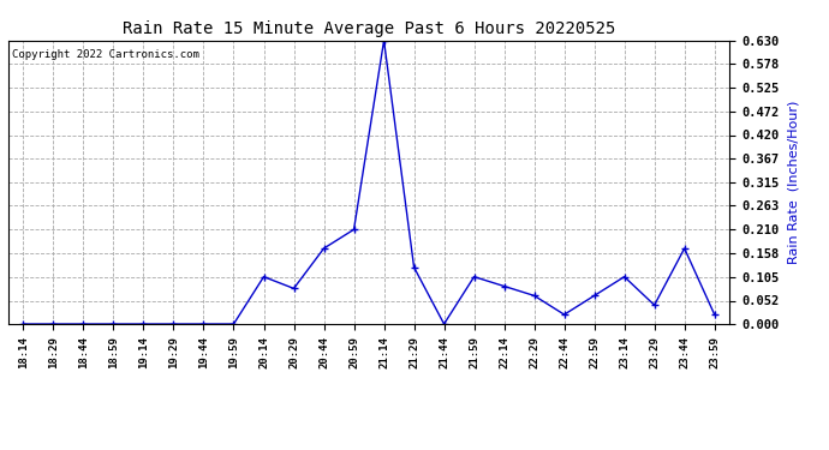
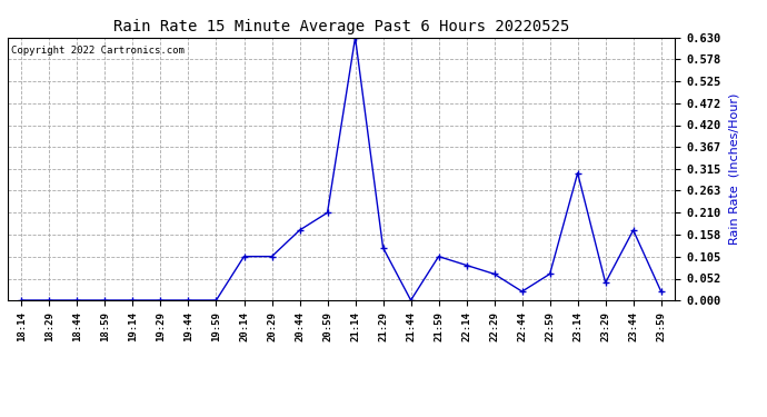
20:29: 0.079 -> 0.105
23:14: 0.105 -> 0.305
